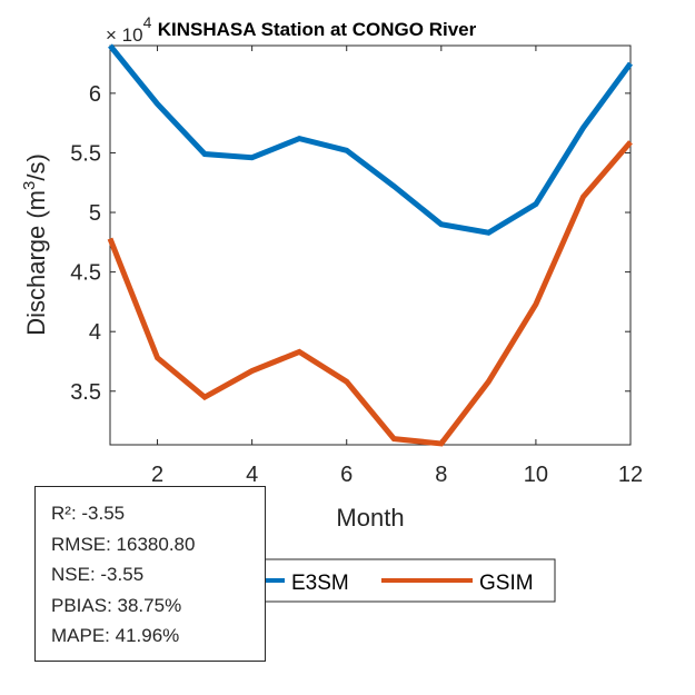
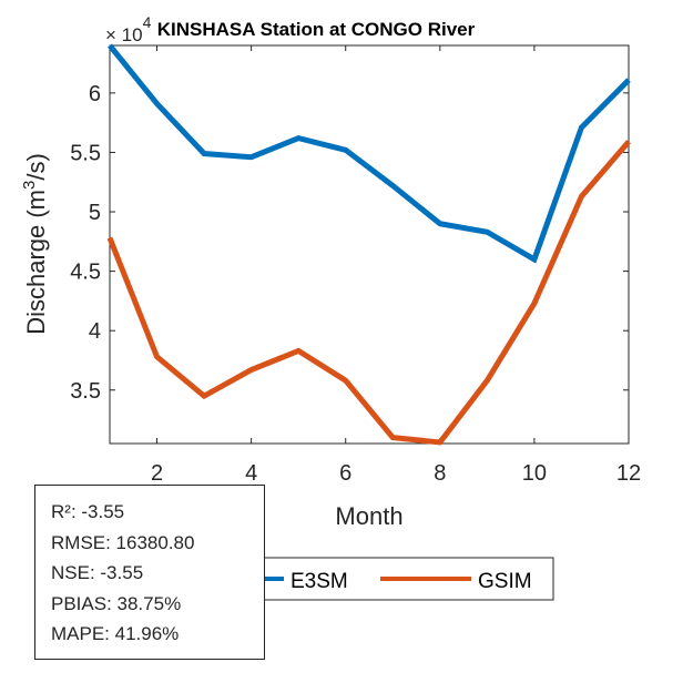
E3SM/10: 5.07 -> 4.60
E3SM/12: 6.25 -> 6.11
